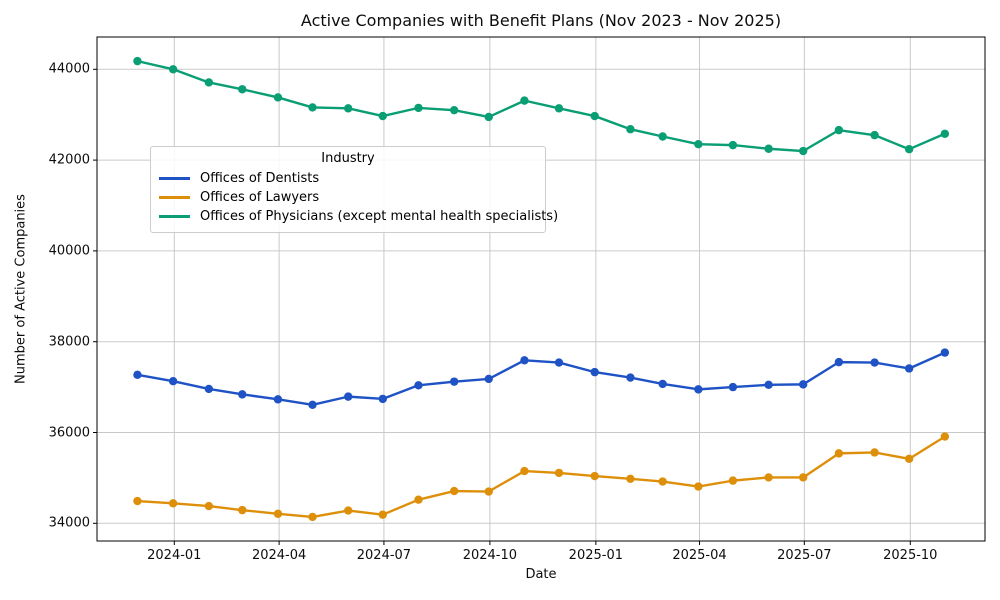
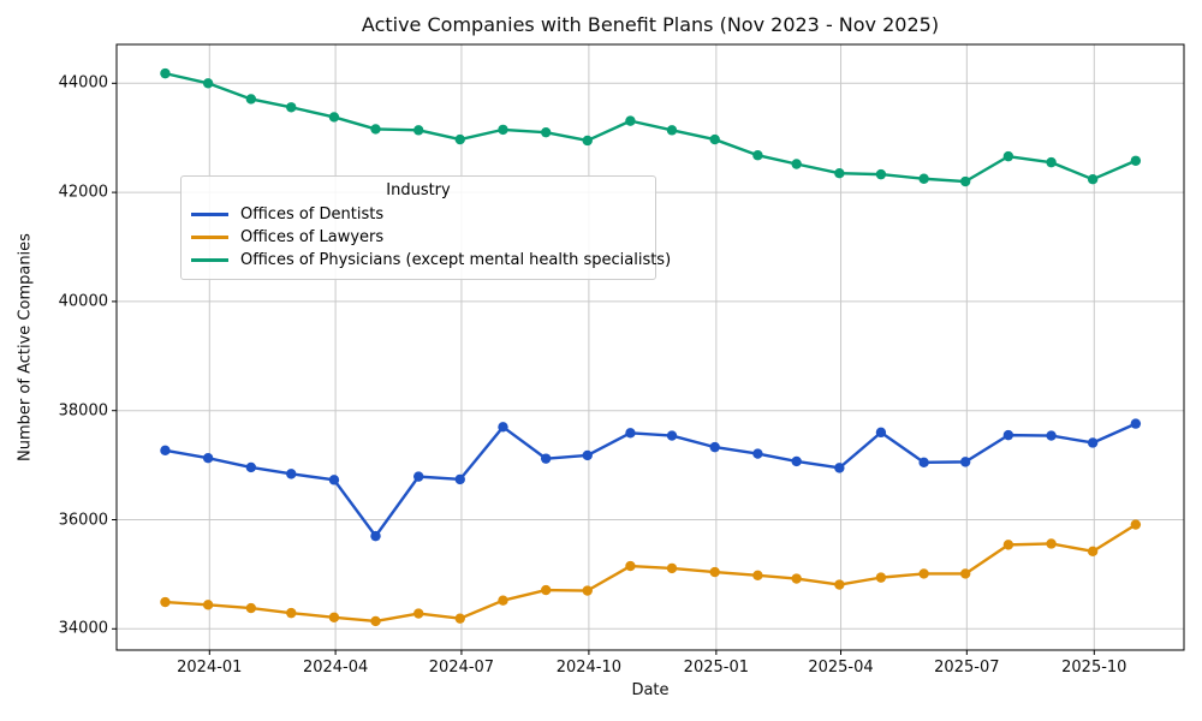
Offices of Dentists/2024-04: 36600 -> 35700
Offices of Dentists/2024-07: 37000 -> 37700
Offices of Dentists/2025-04: 37000 -> 37600
